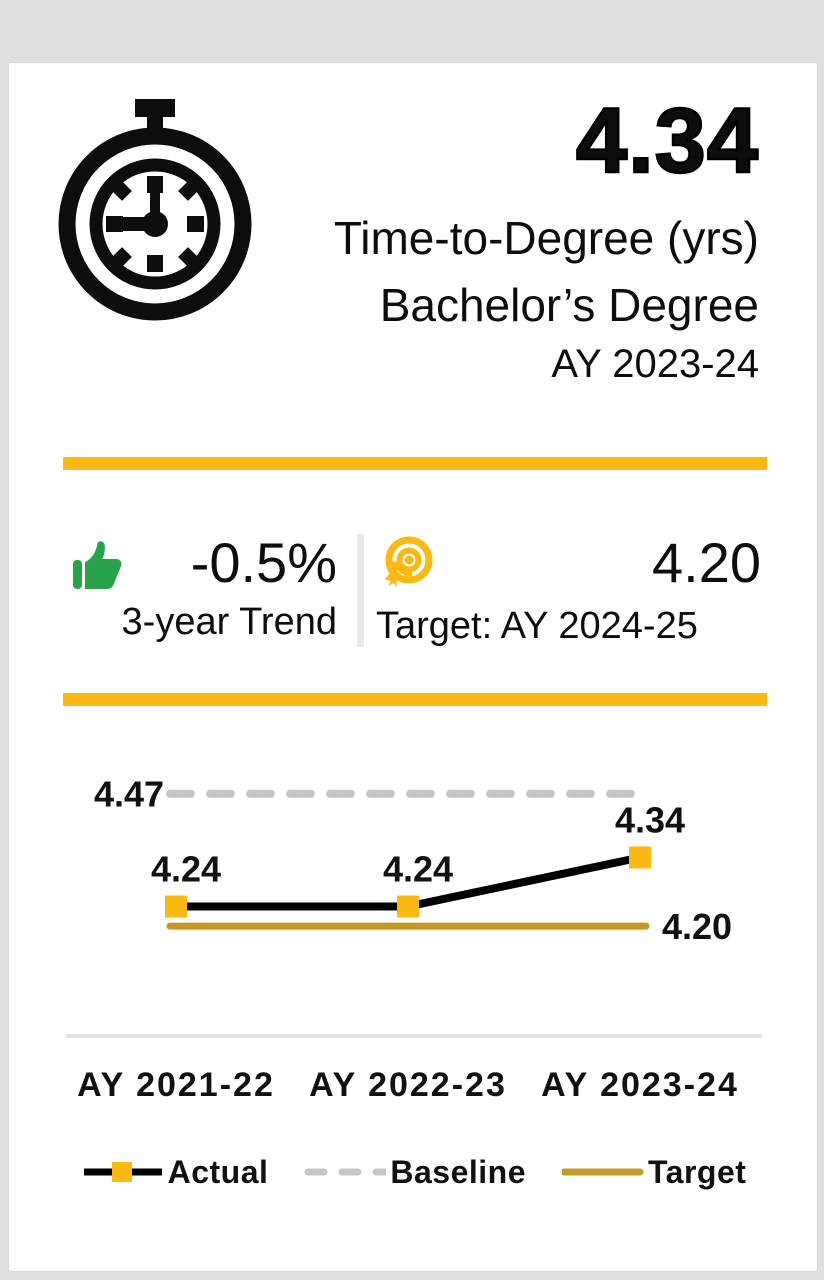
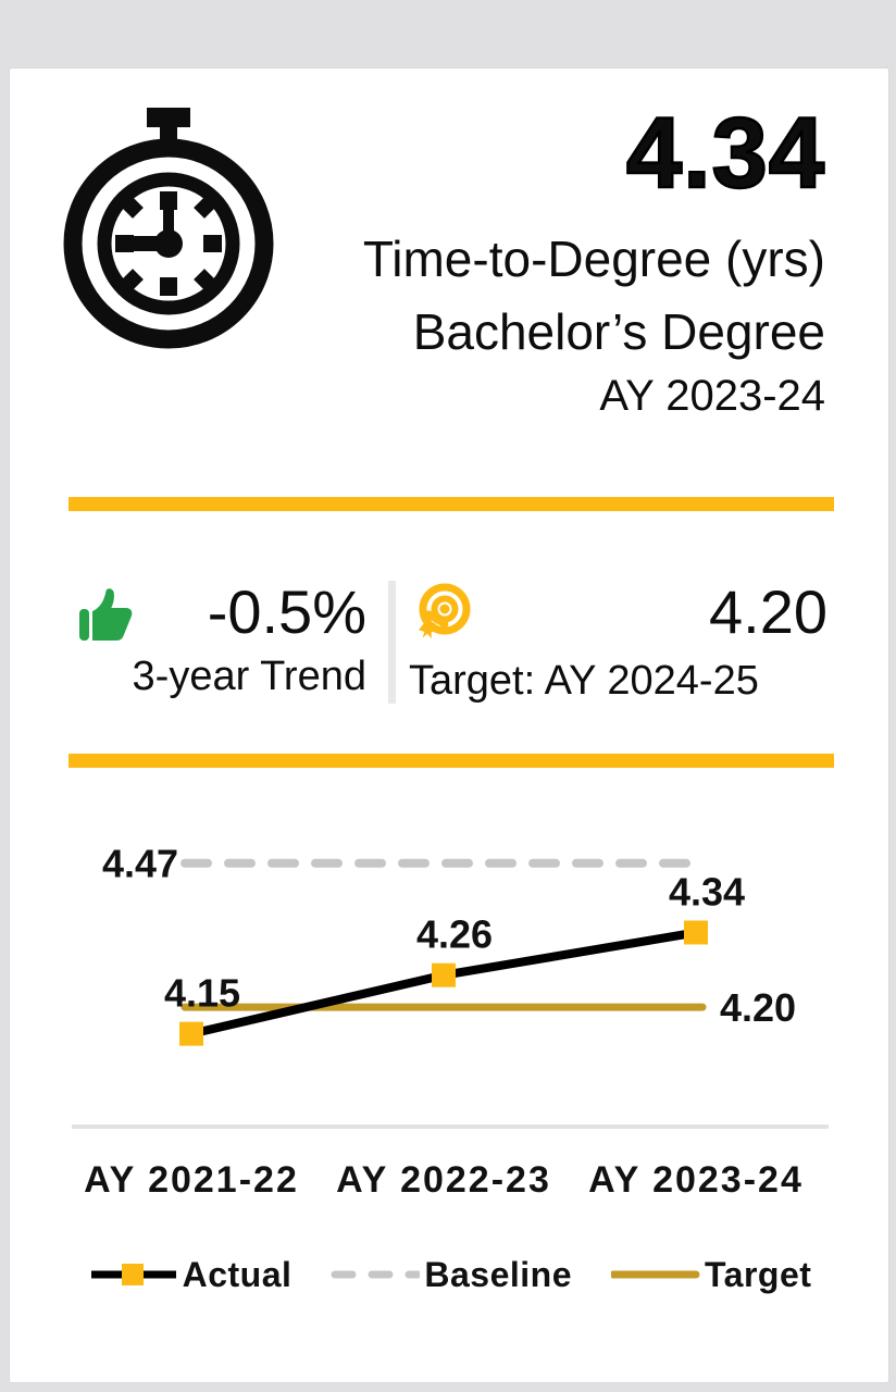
Actual/AY 2021-22: 4.24 -> 4.15
Actual/AY 2022-23: 4.24 -> 4.26
